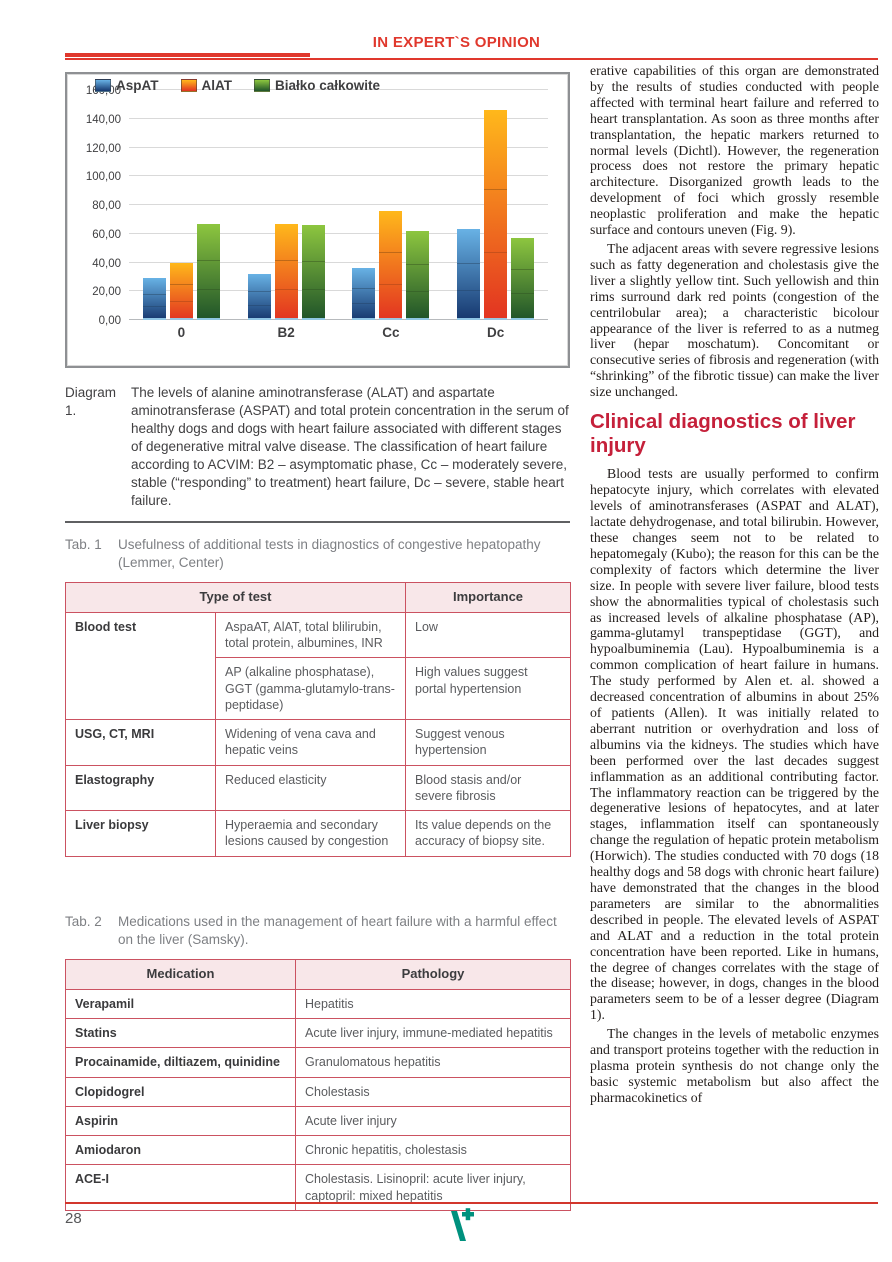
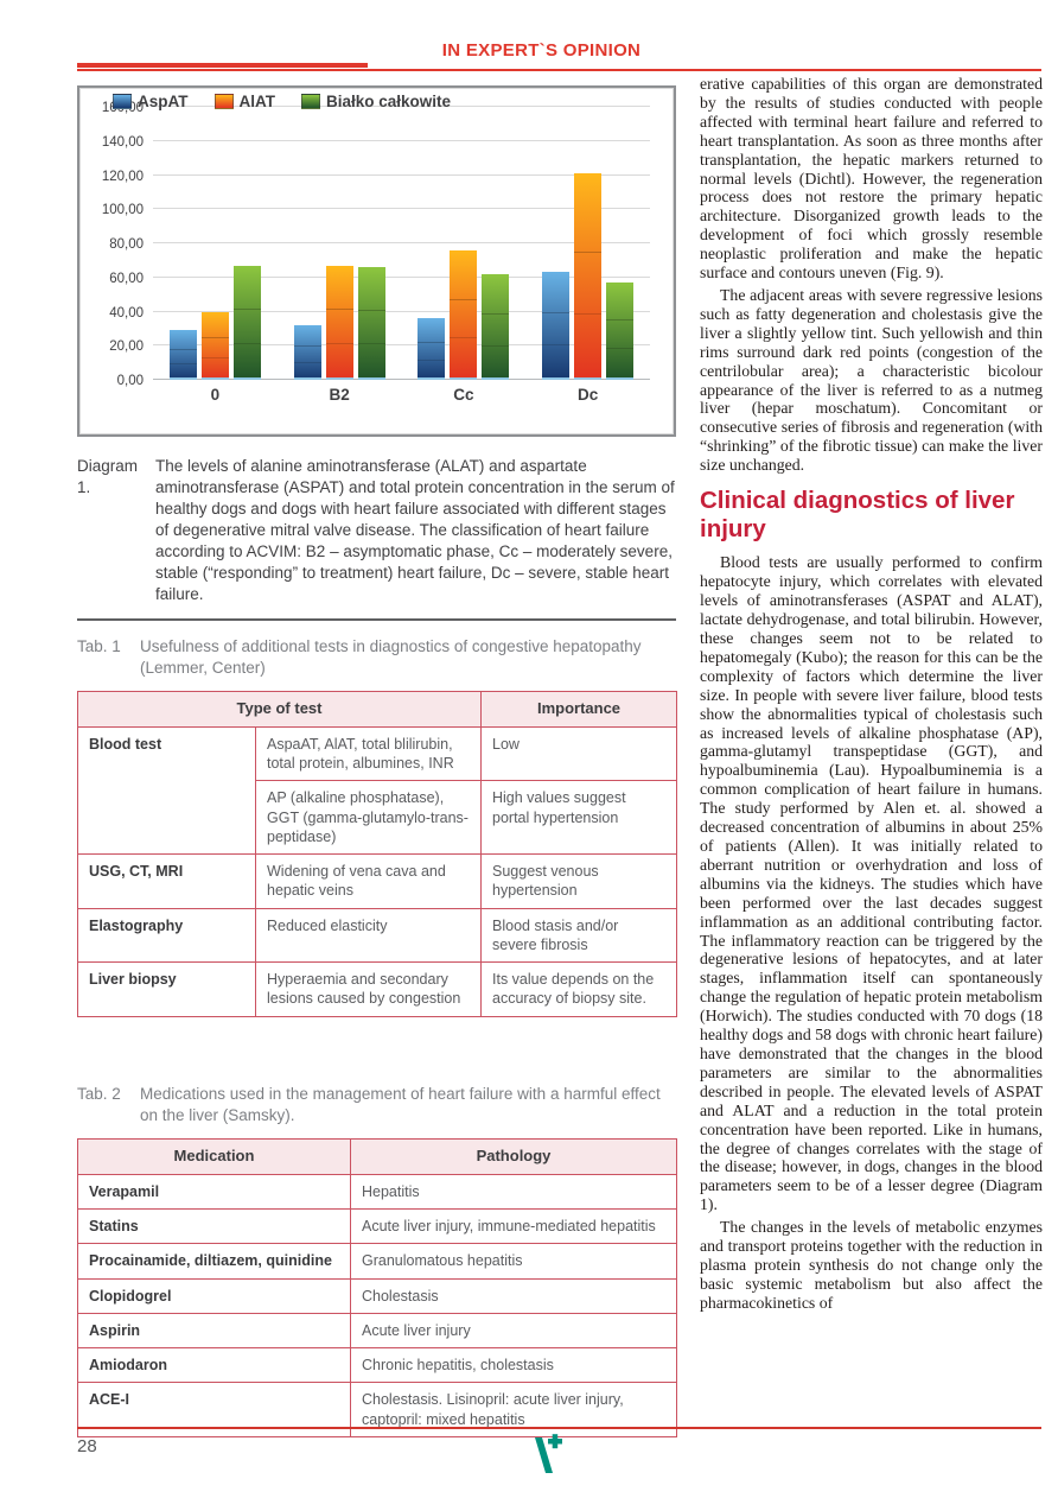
AlAT/Dc: 146 -> 121
